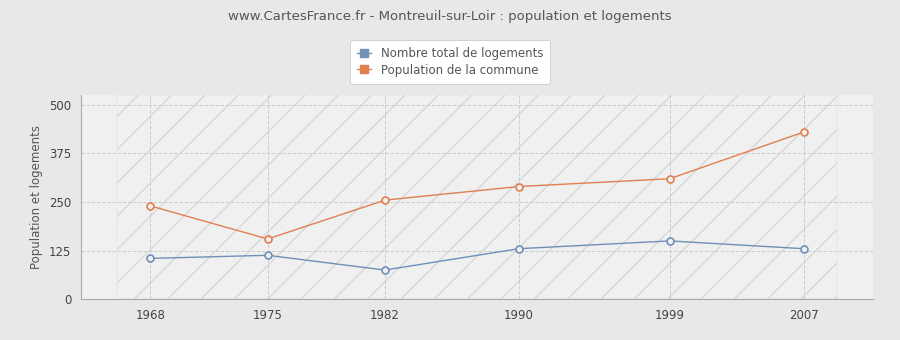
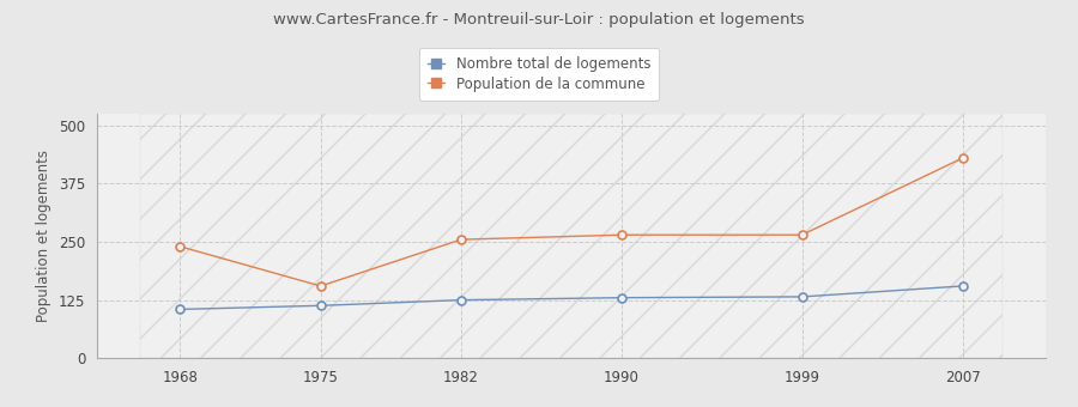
Nombre total de logements/1982: 75 -> 125
Population de la commune/1990: 290 -> 265
Nombre total de logements/1999: 150 -> 132
Population de la commune/1999: 310 -> 265
Nombre total de logements/2007: 130 -> 155
